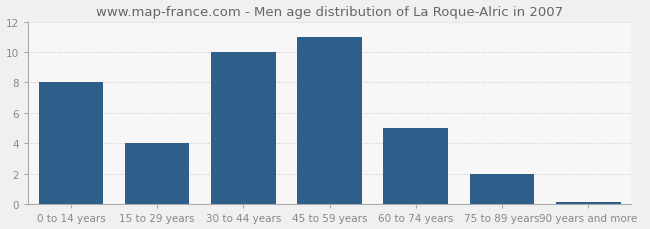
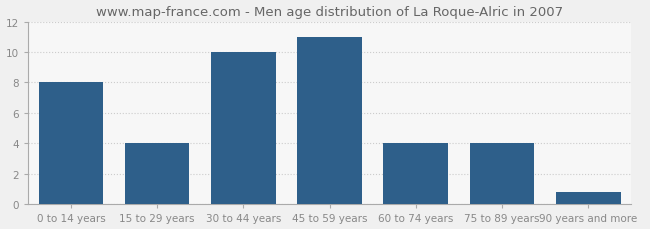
60 to 74 years: 5.0 -> 4.0
75 to 89 years: 2.0 -> 4.0
90 years and more: 0.1 -> 0.8
